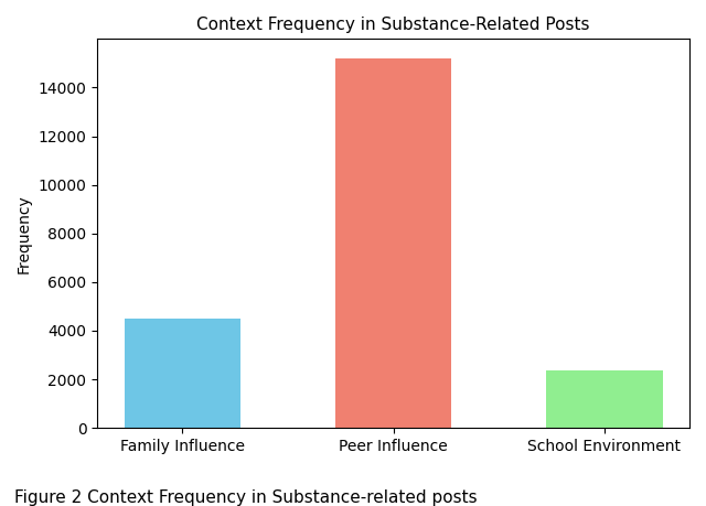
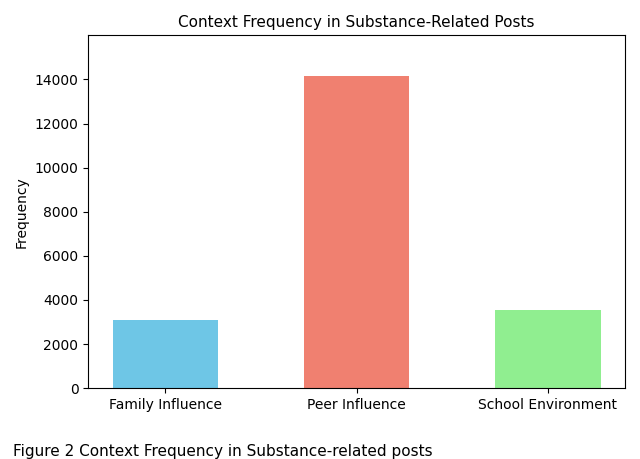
Family Influence: 4500 -> 3100
Peer Influence: 15200 -> 14150
School Environment: 2350 -> 3550
